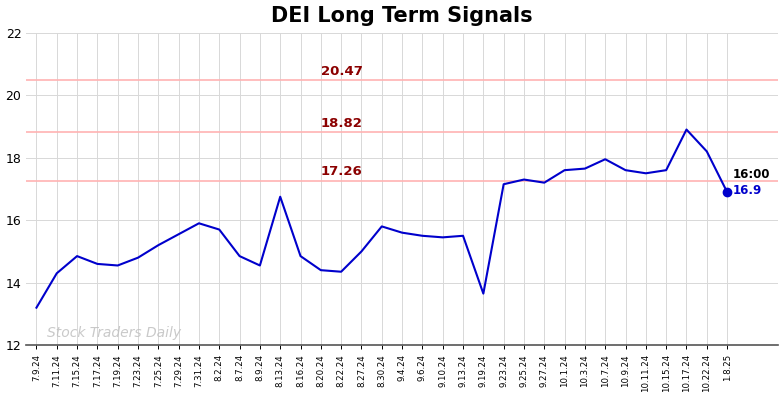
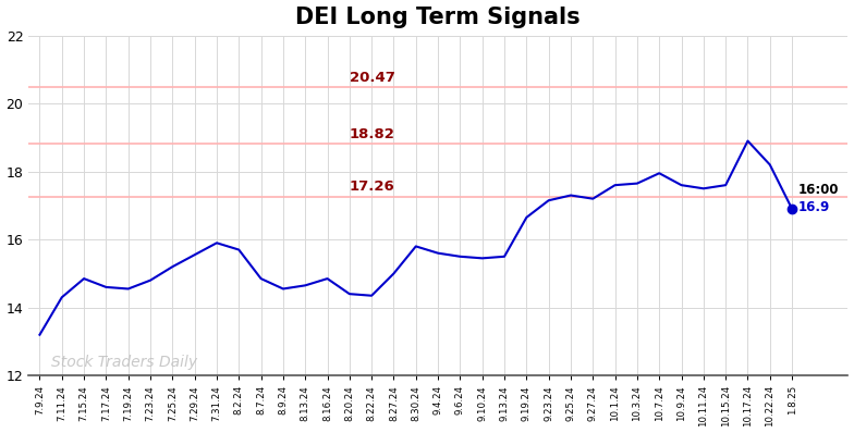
8.13.24: 16.75 -> 14.65
9.19.24: 13.65 -> 16.65
